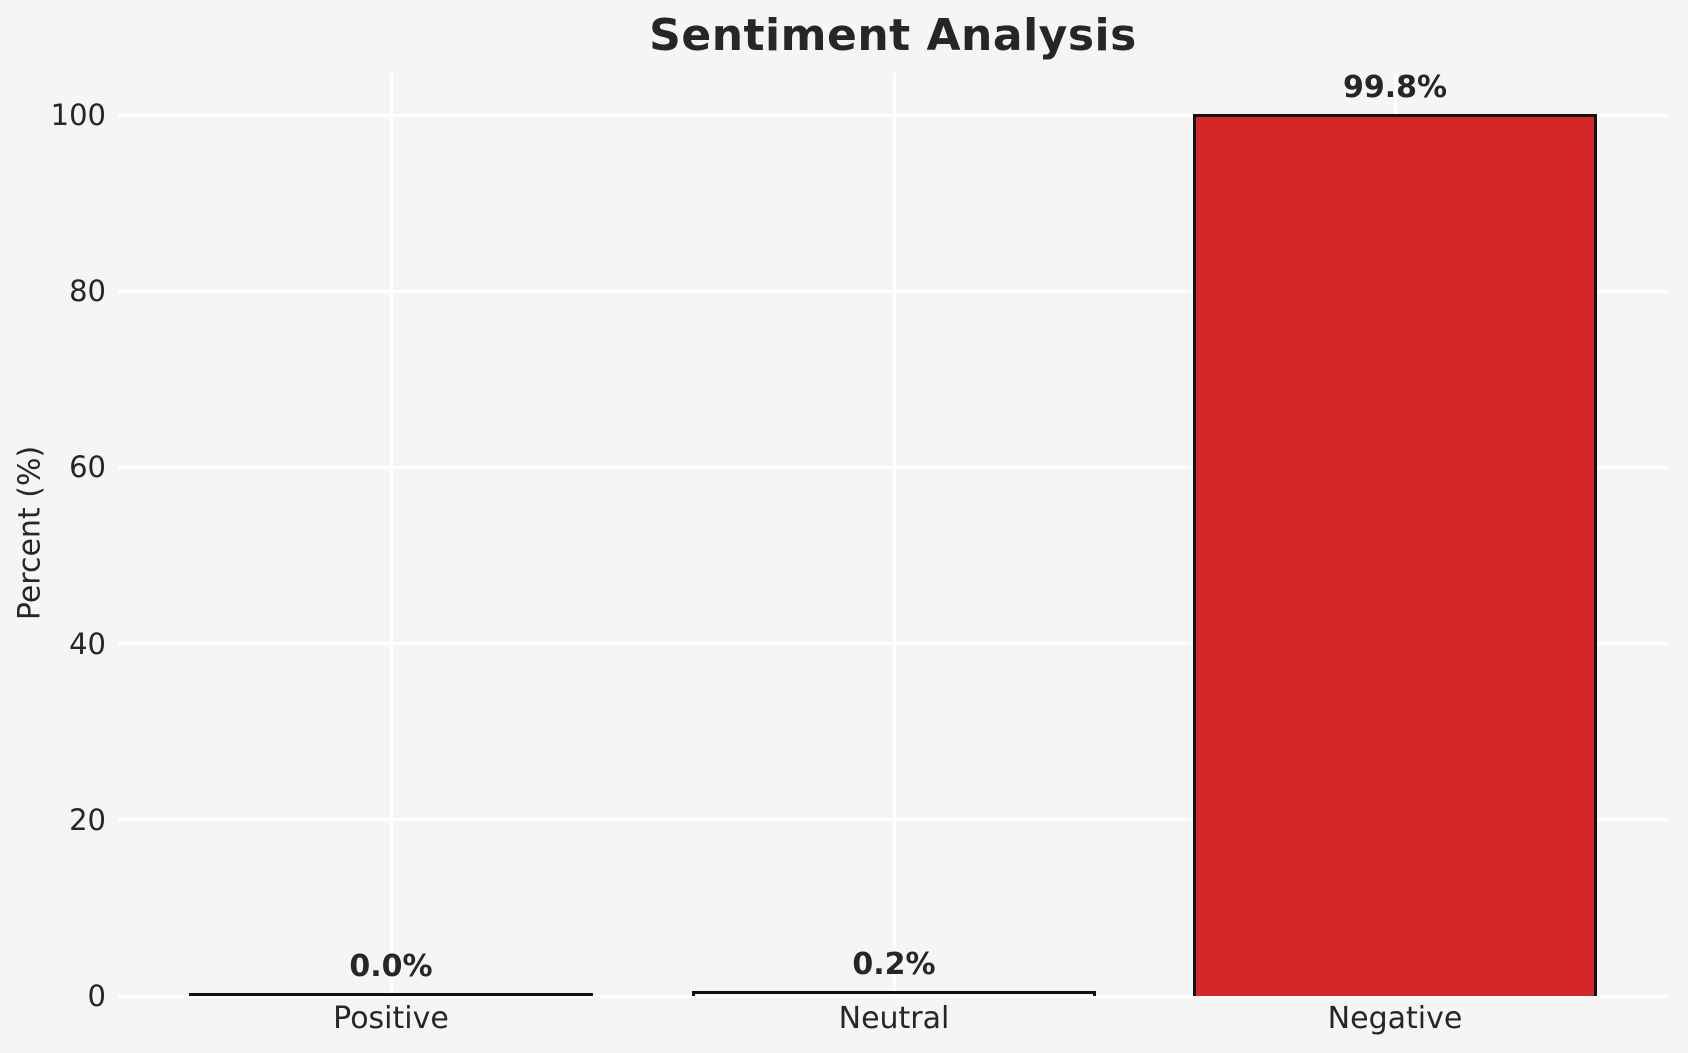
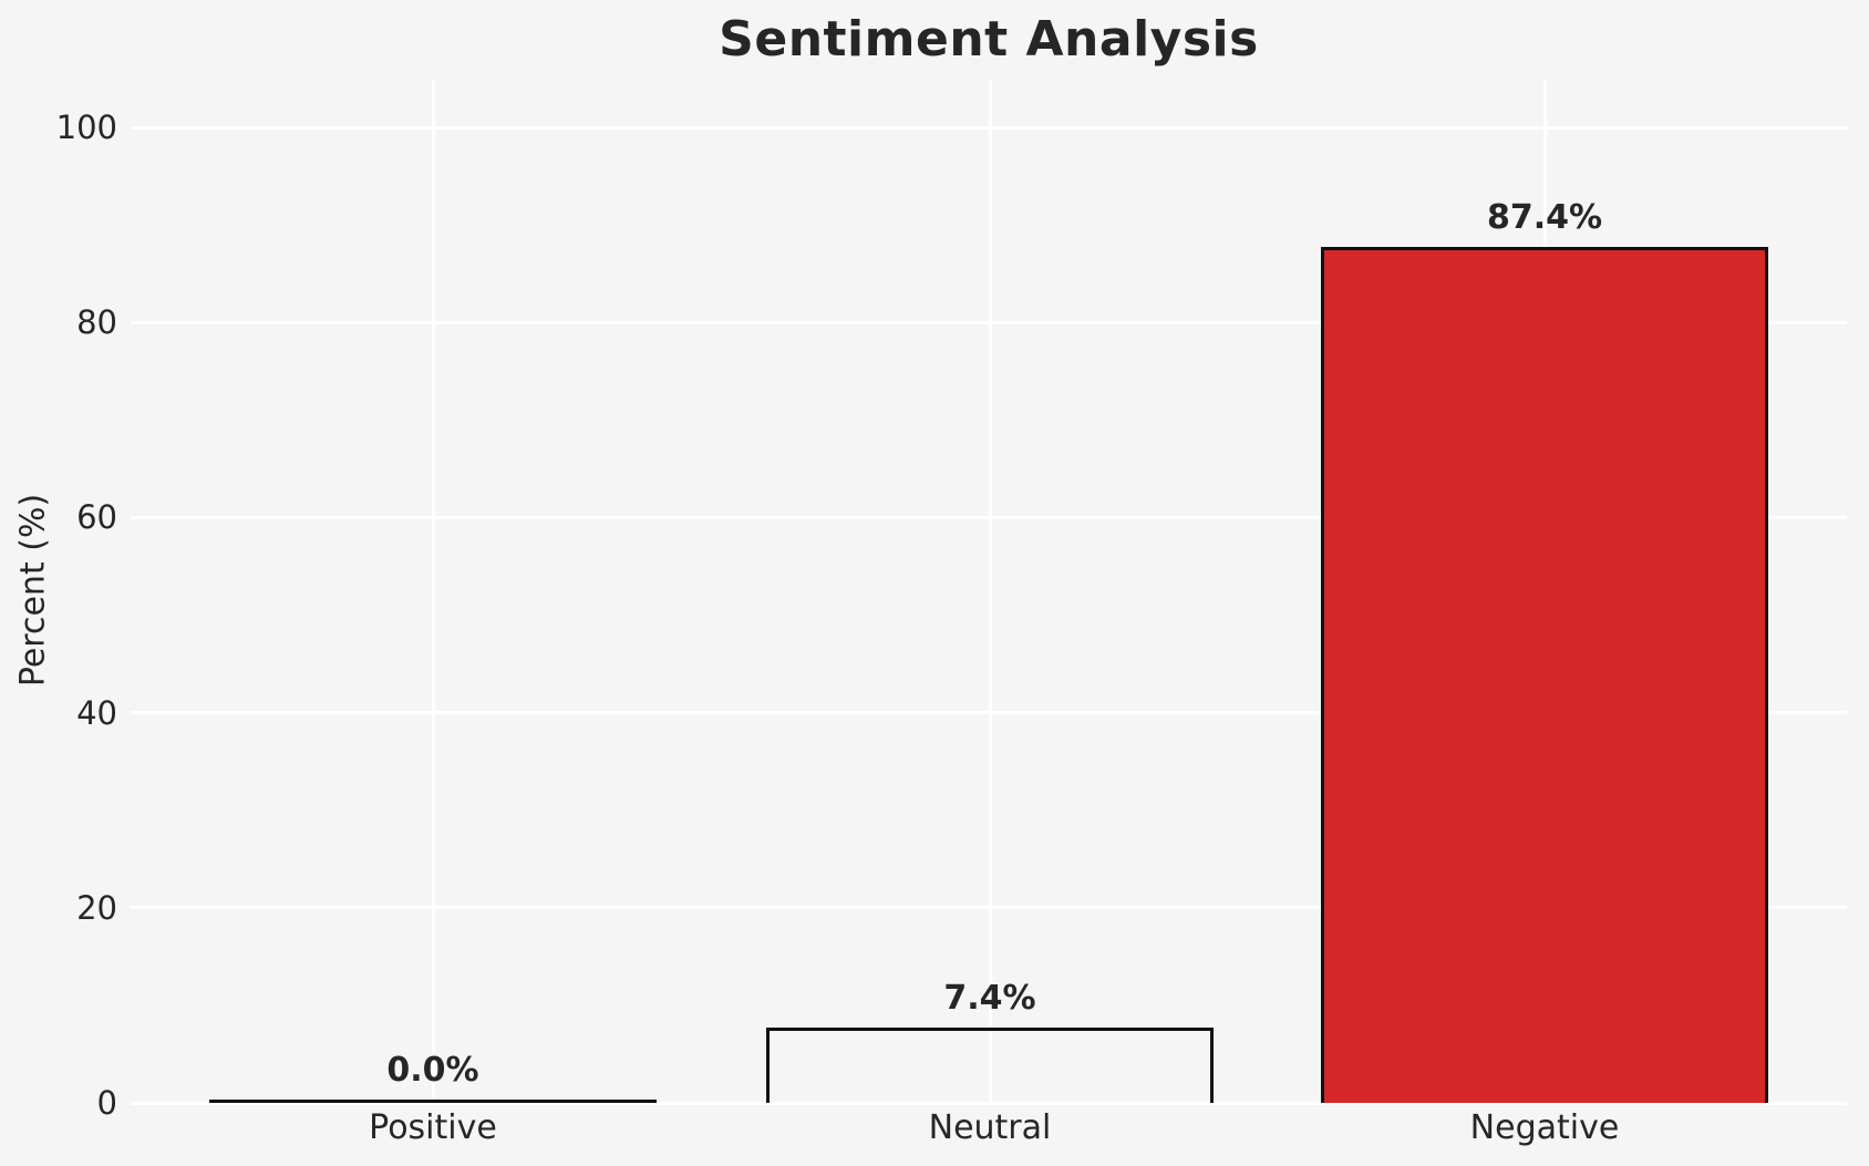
Neutral: 0.2% -> 7.4%
Negative: 99.8% -> 87.4%
